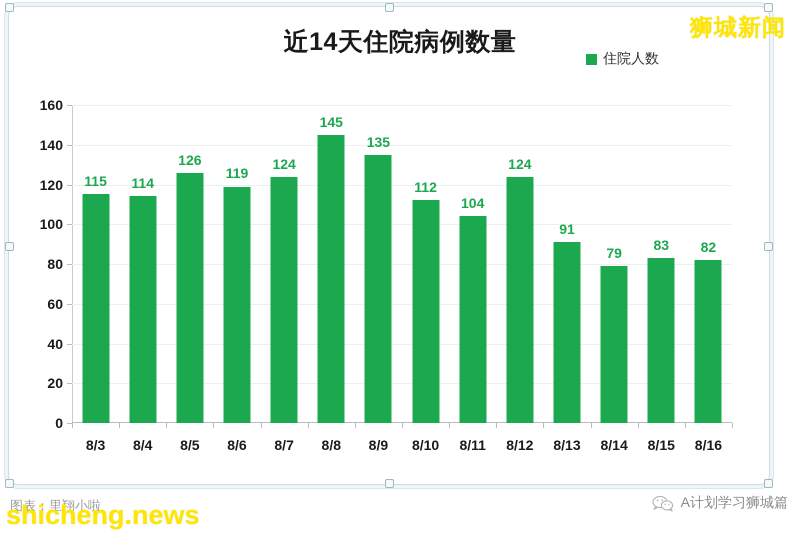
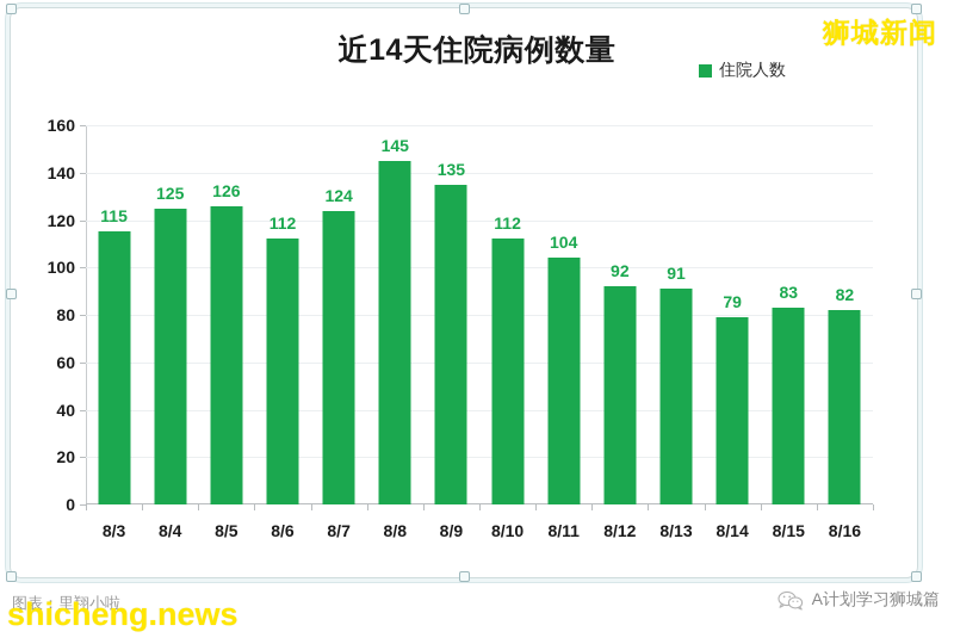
8/4: 114 -> 125
8/6: 119 -> 112
8/12: 124 -> 92
